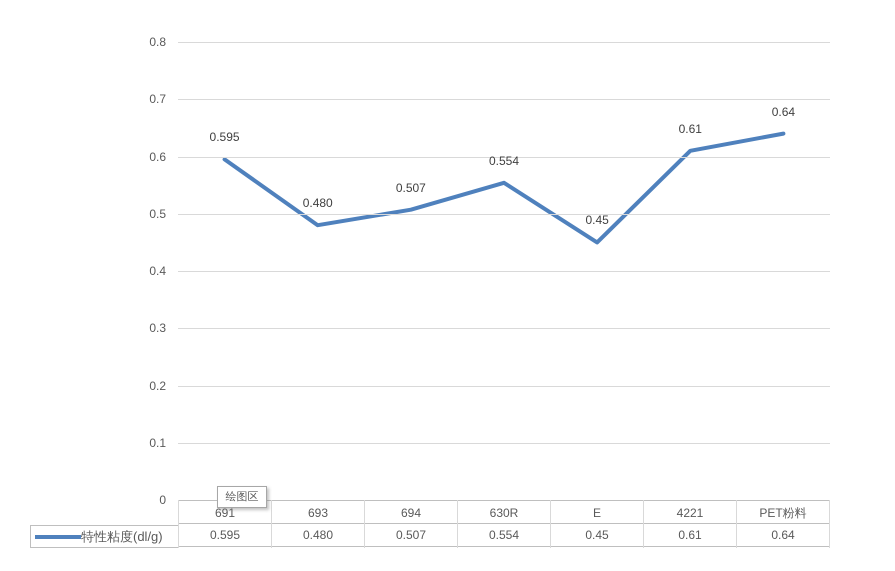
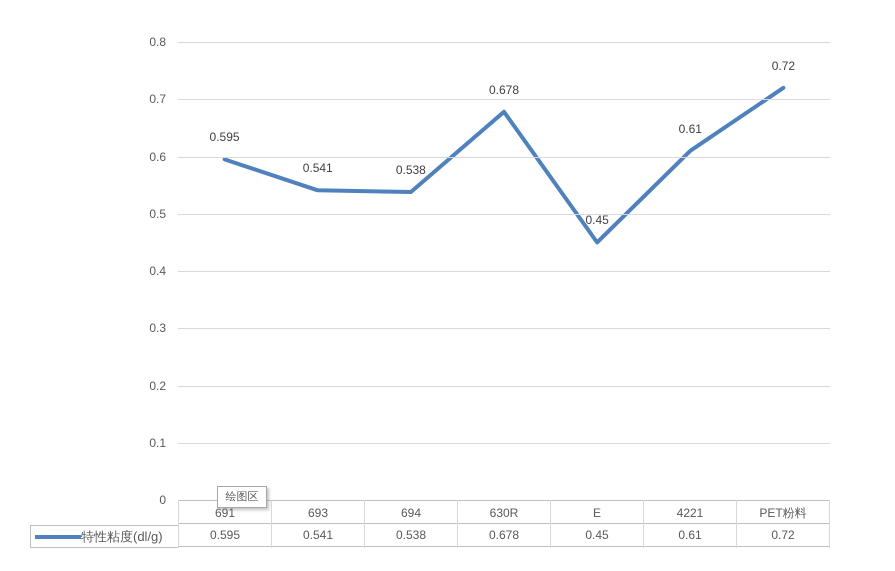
693: 0.480 -> 0.541
694: 0.507 -> 0.538
630R: 0.554 -> 0.678
PET粉料: 0.64 -> 0.72
